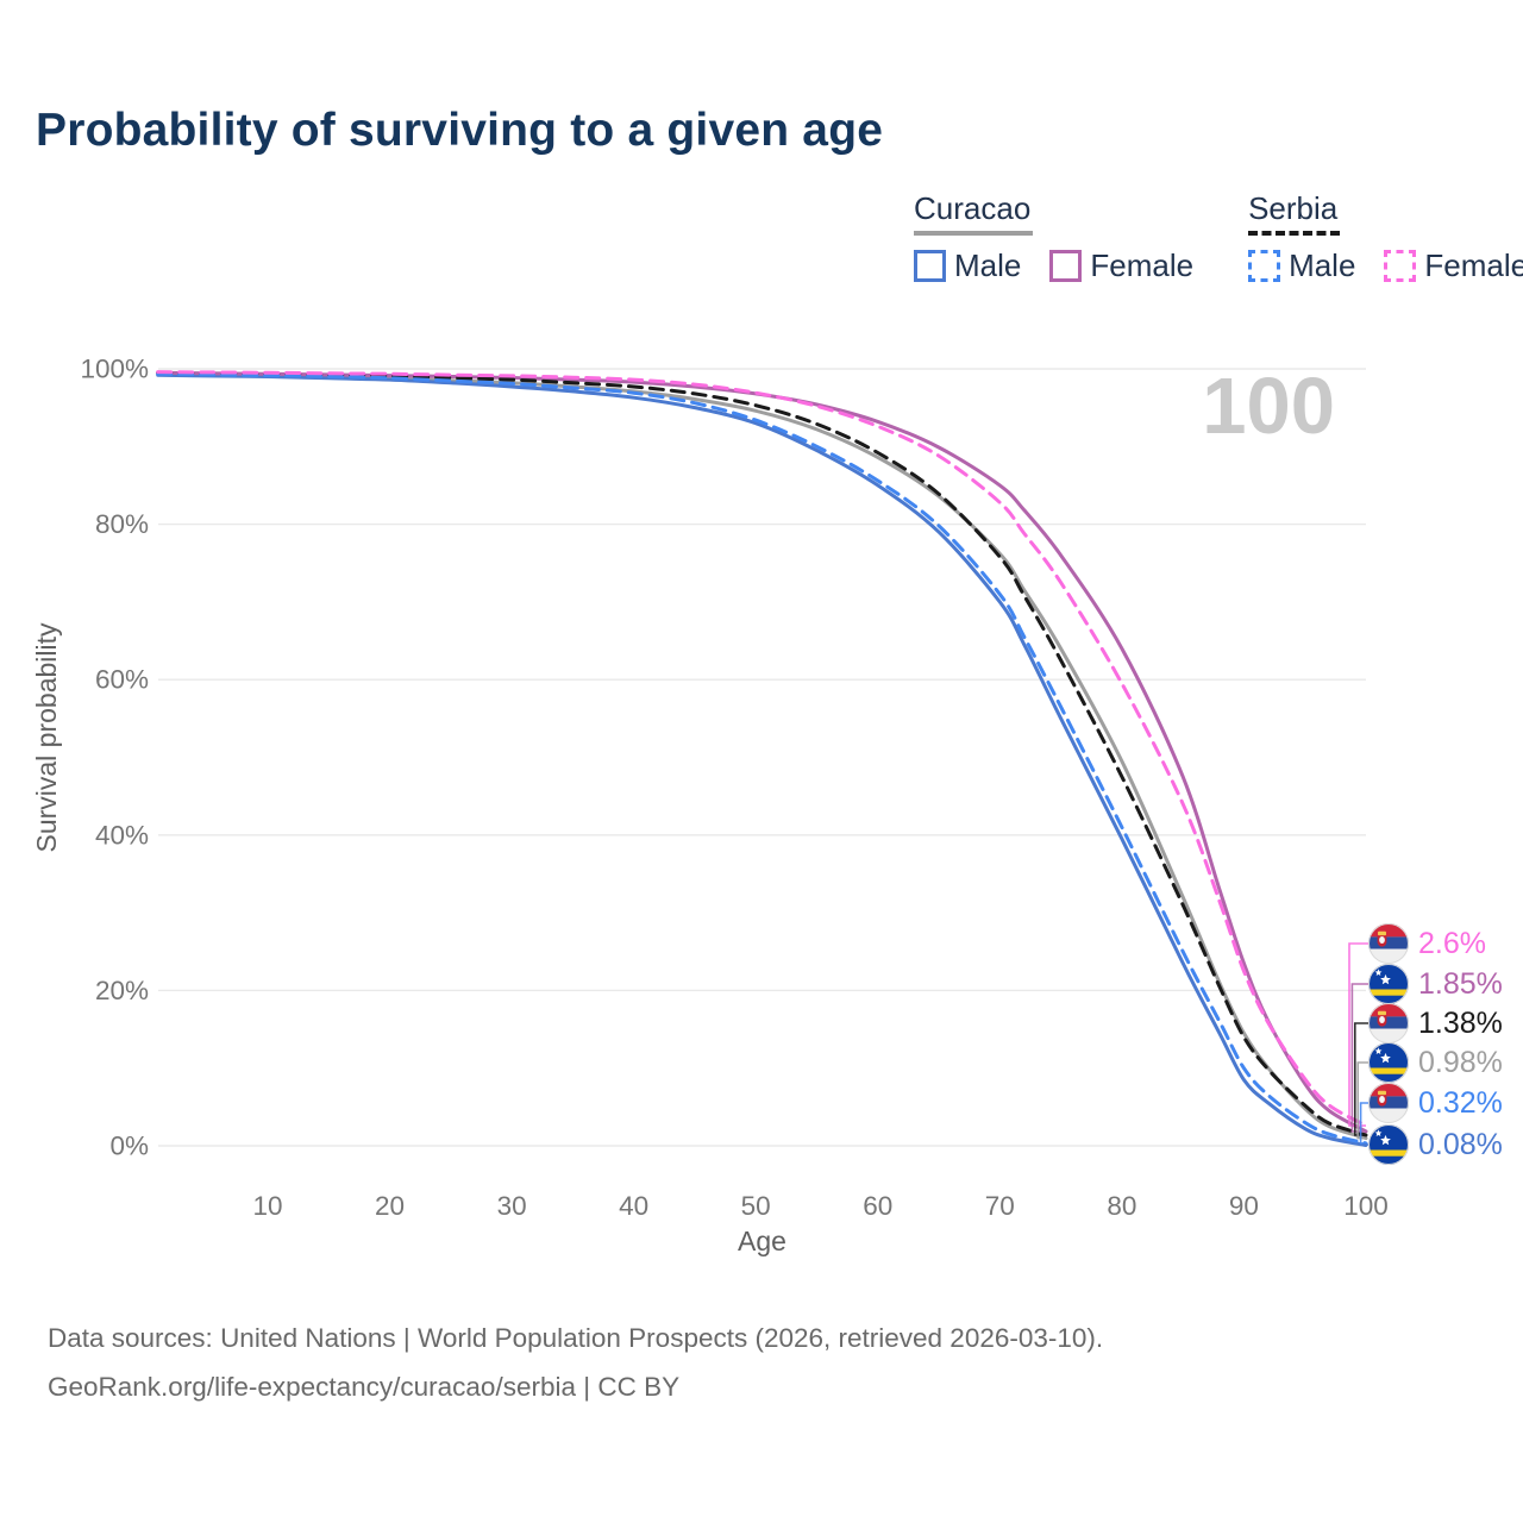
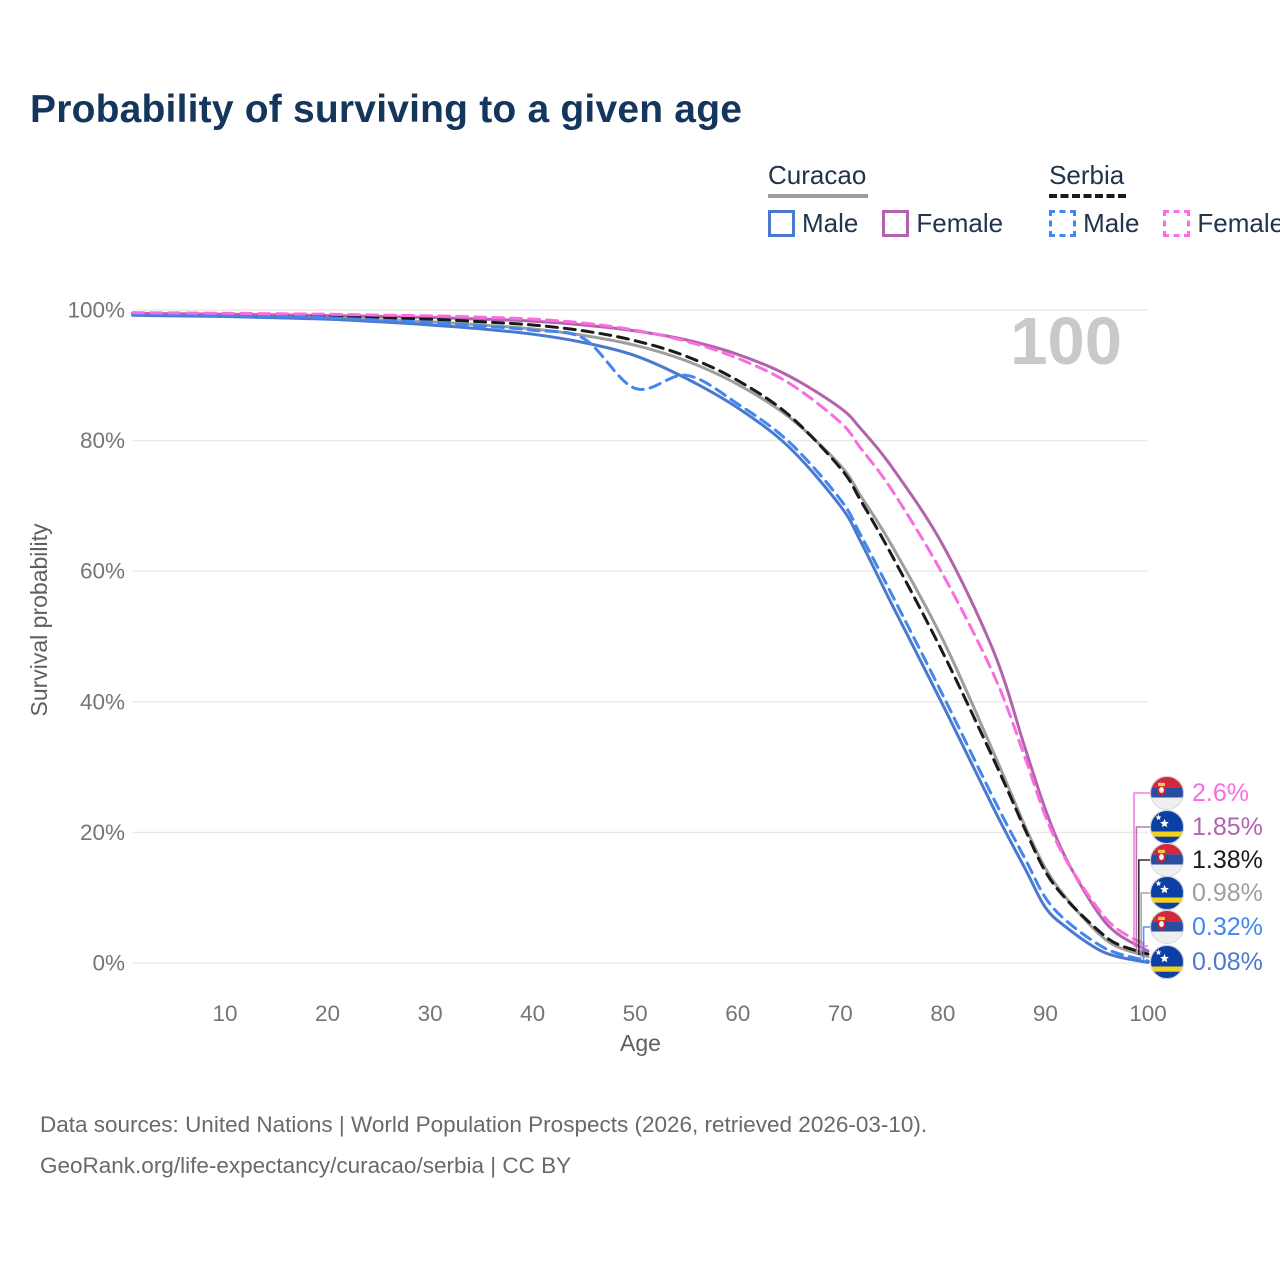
Serbia Male/50: 93% -> 88%
